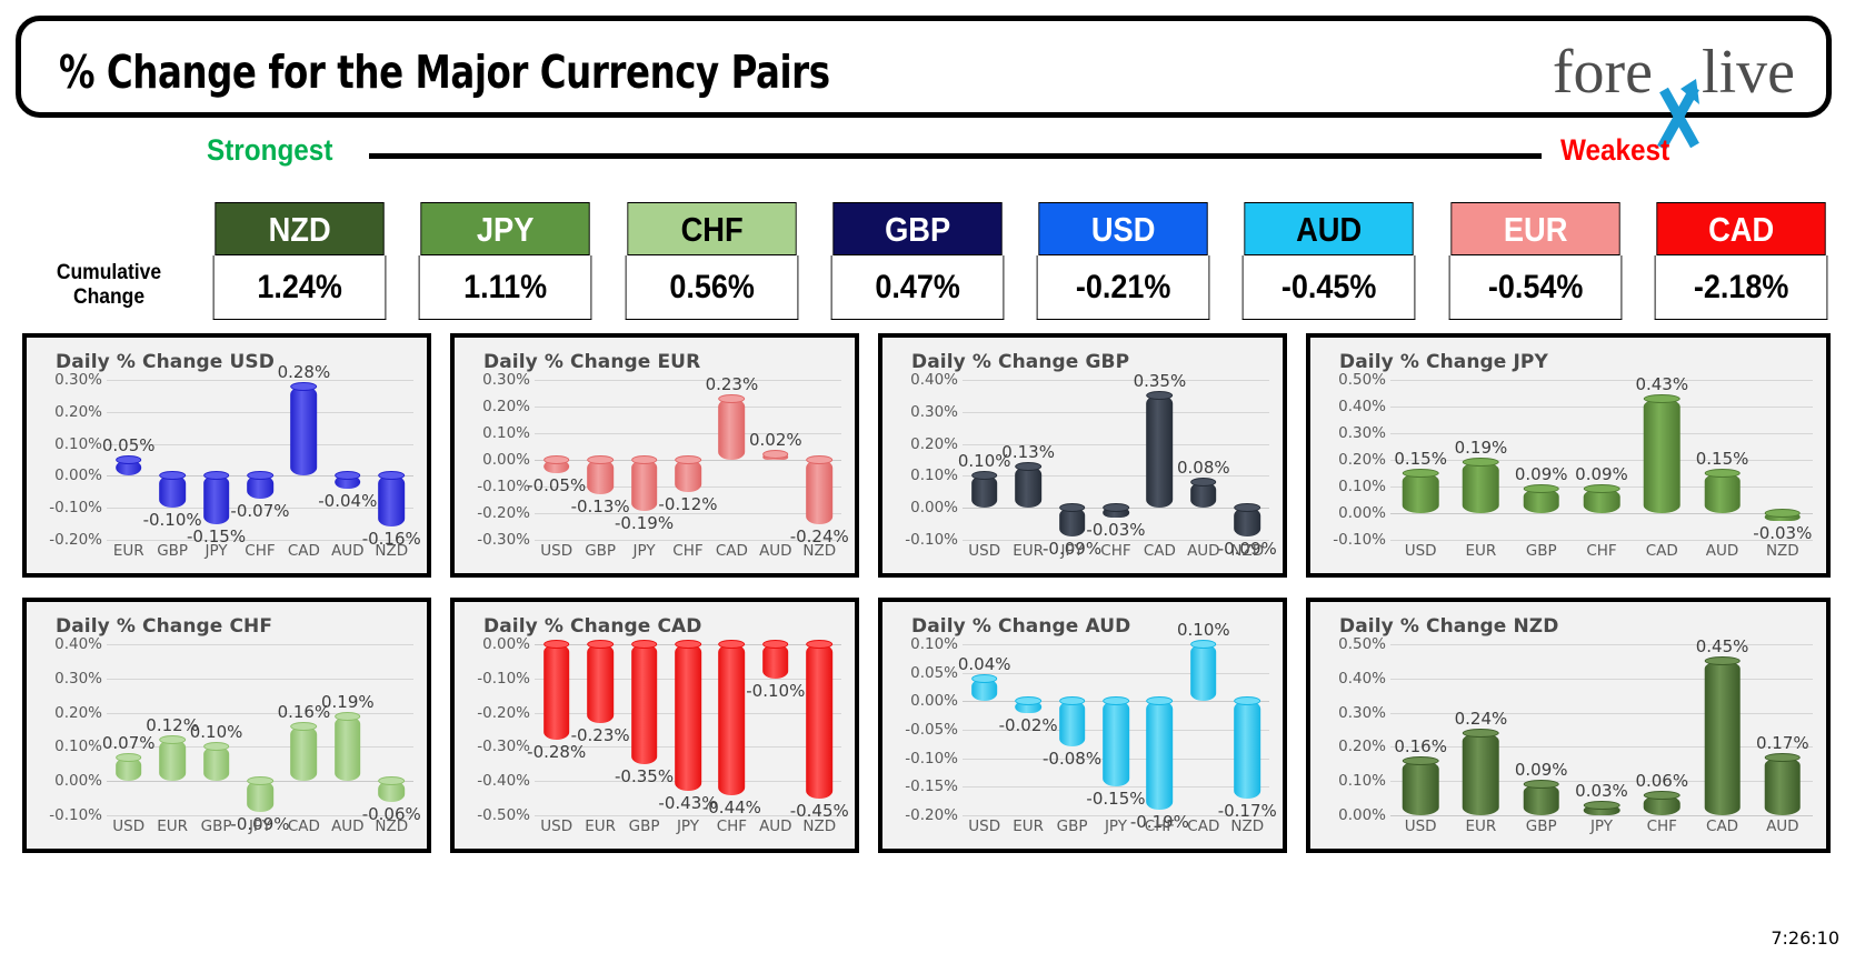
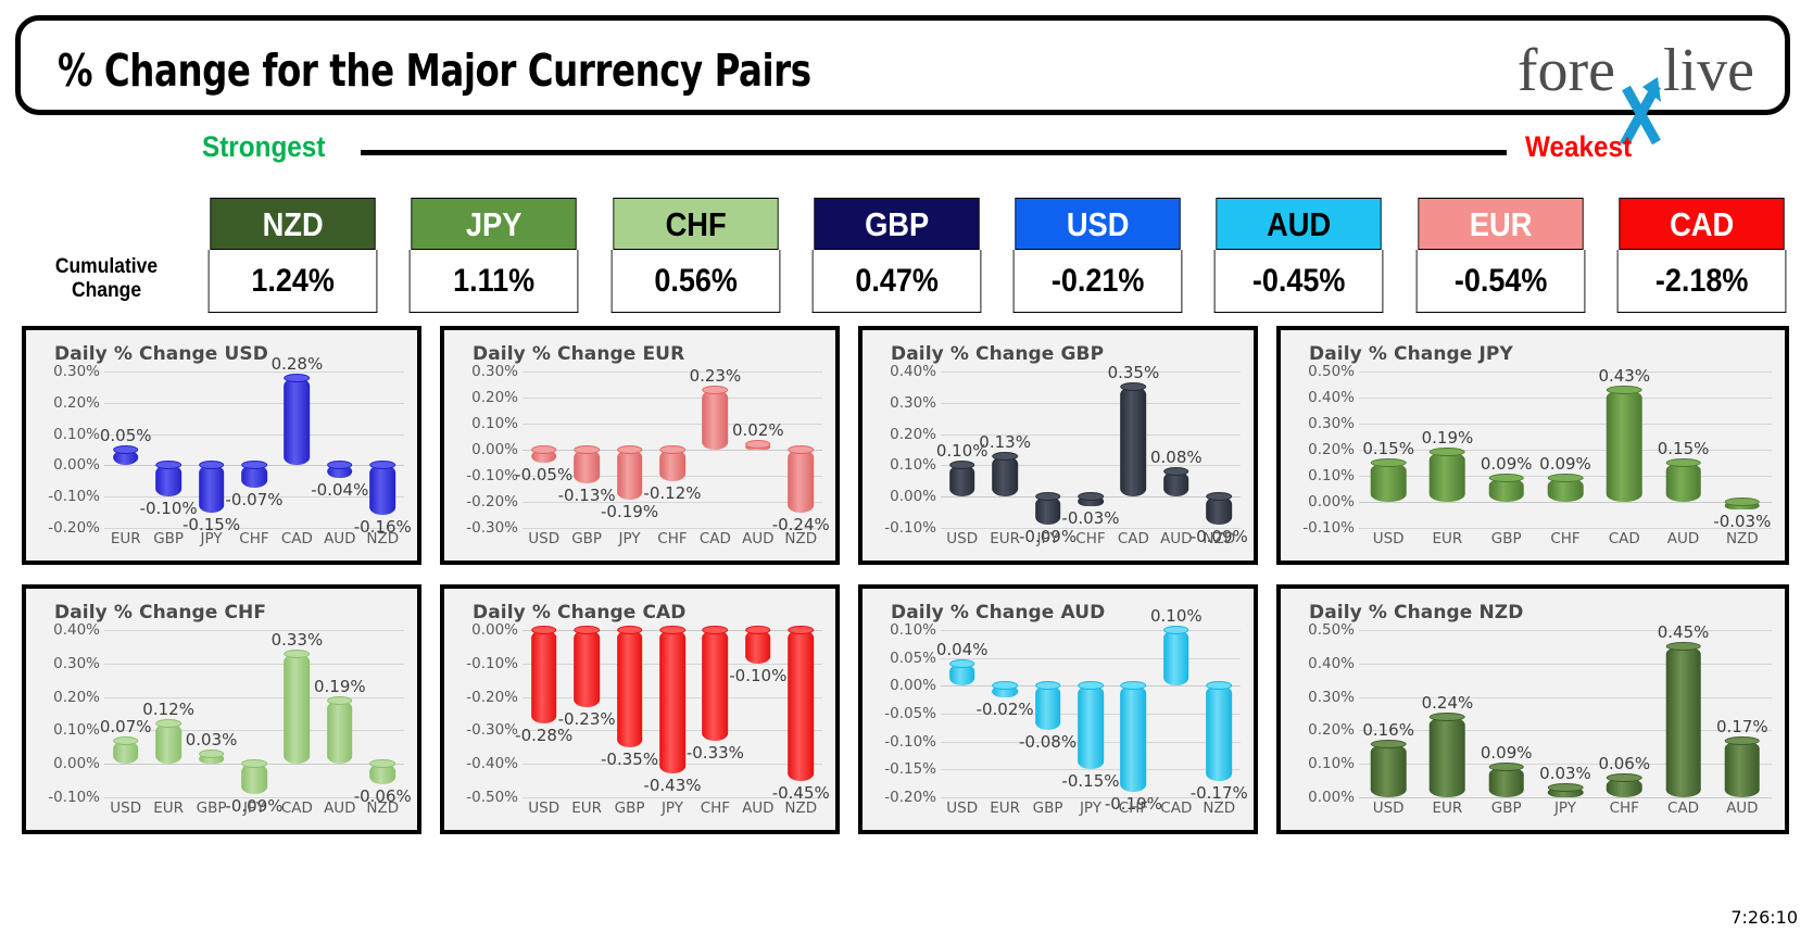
Daily % Change CHF/GBP: 0.10% -> 0.03%
Daily % Change CHF/CAD: 0.16% -> 0.33%
Daily % Change CAD/CHF: -0.44% -> -0.33%
